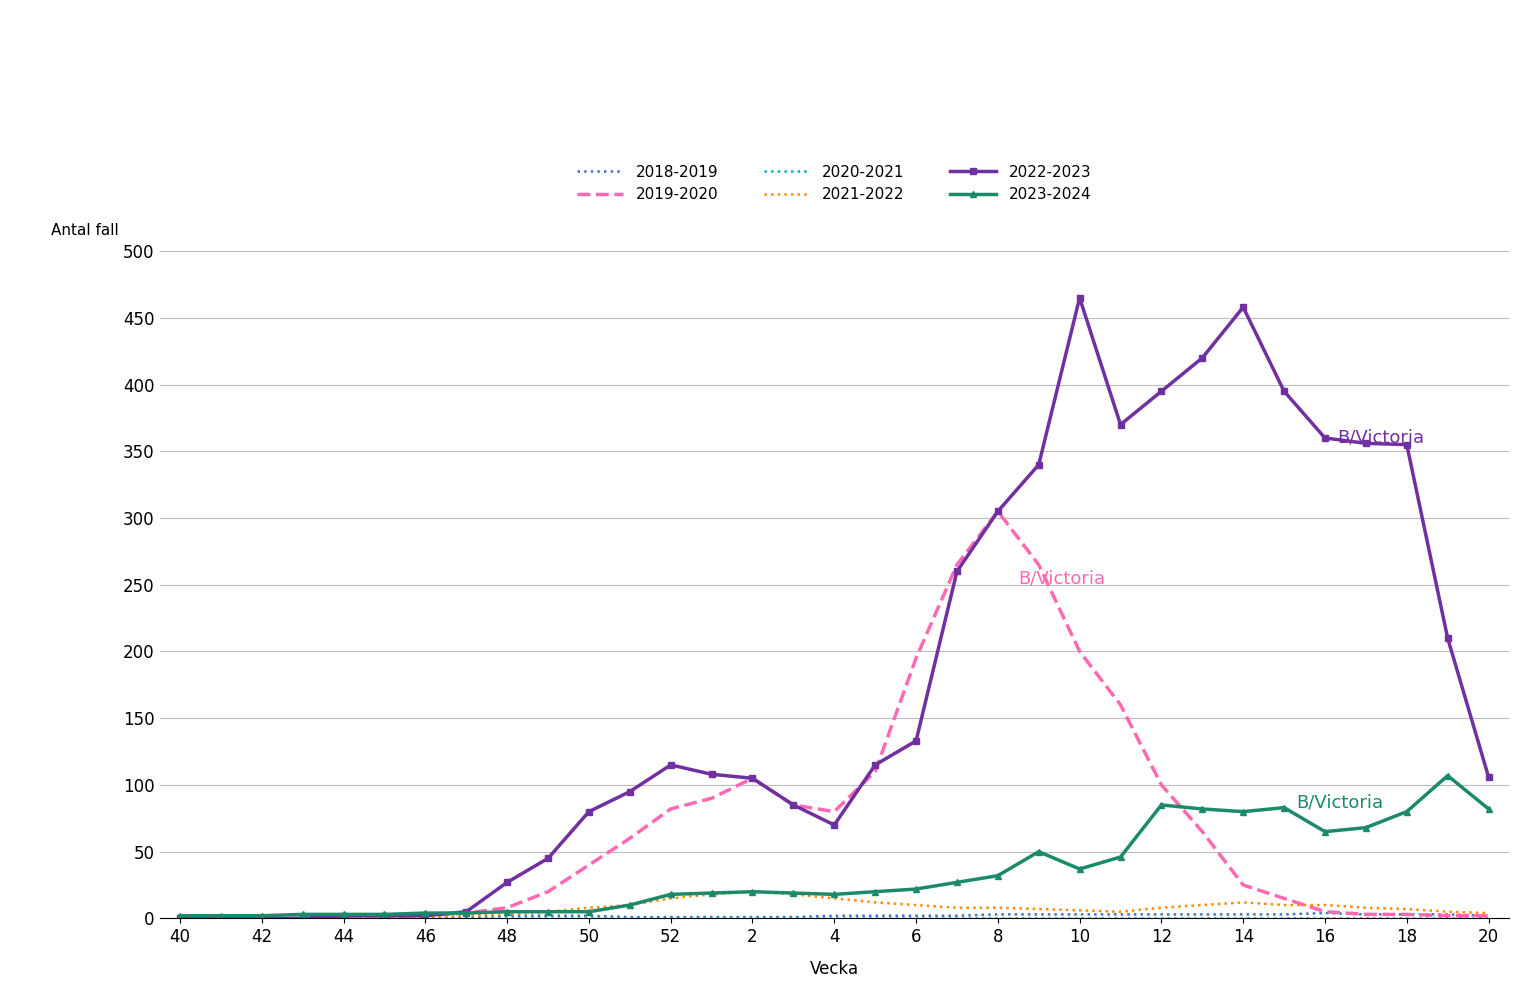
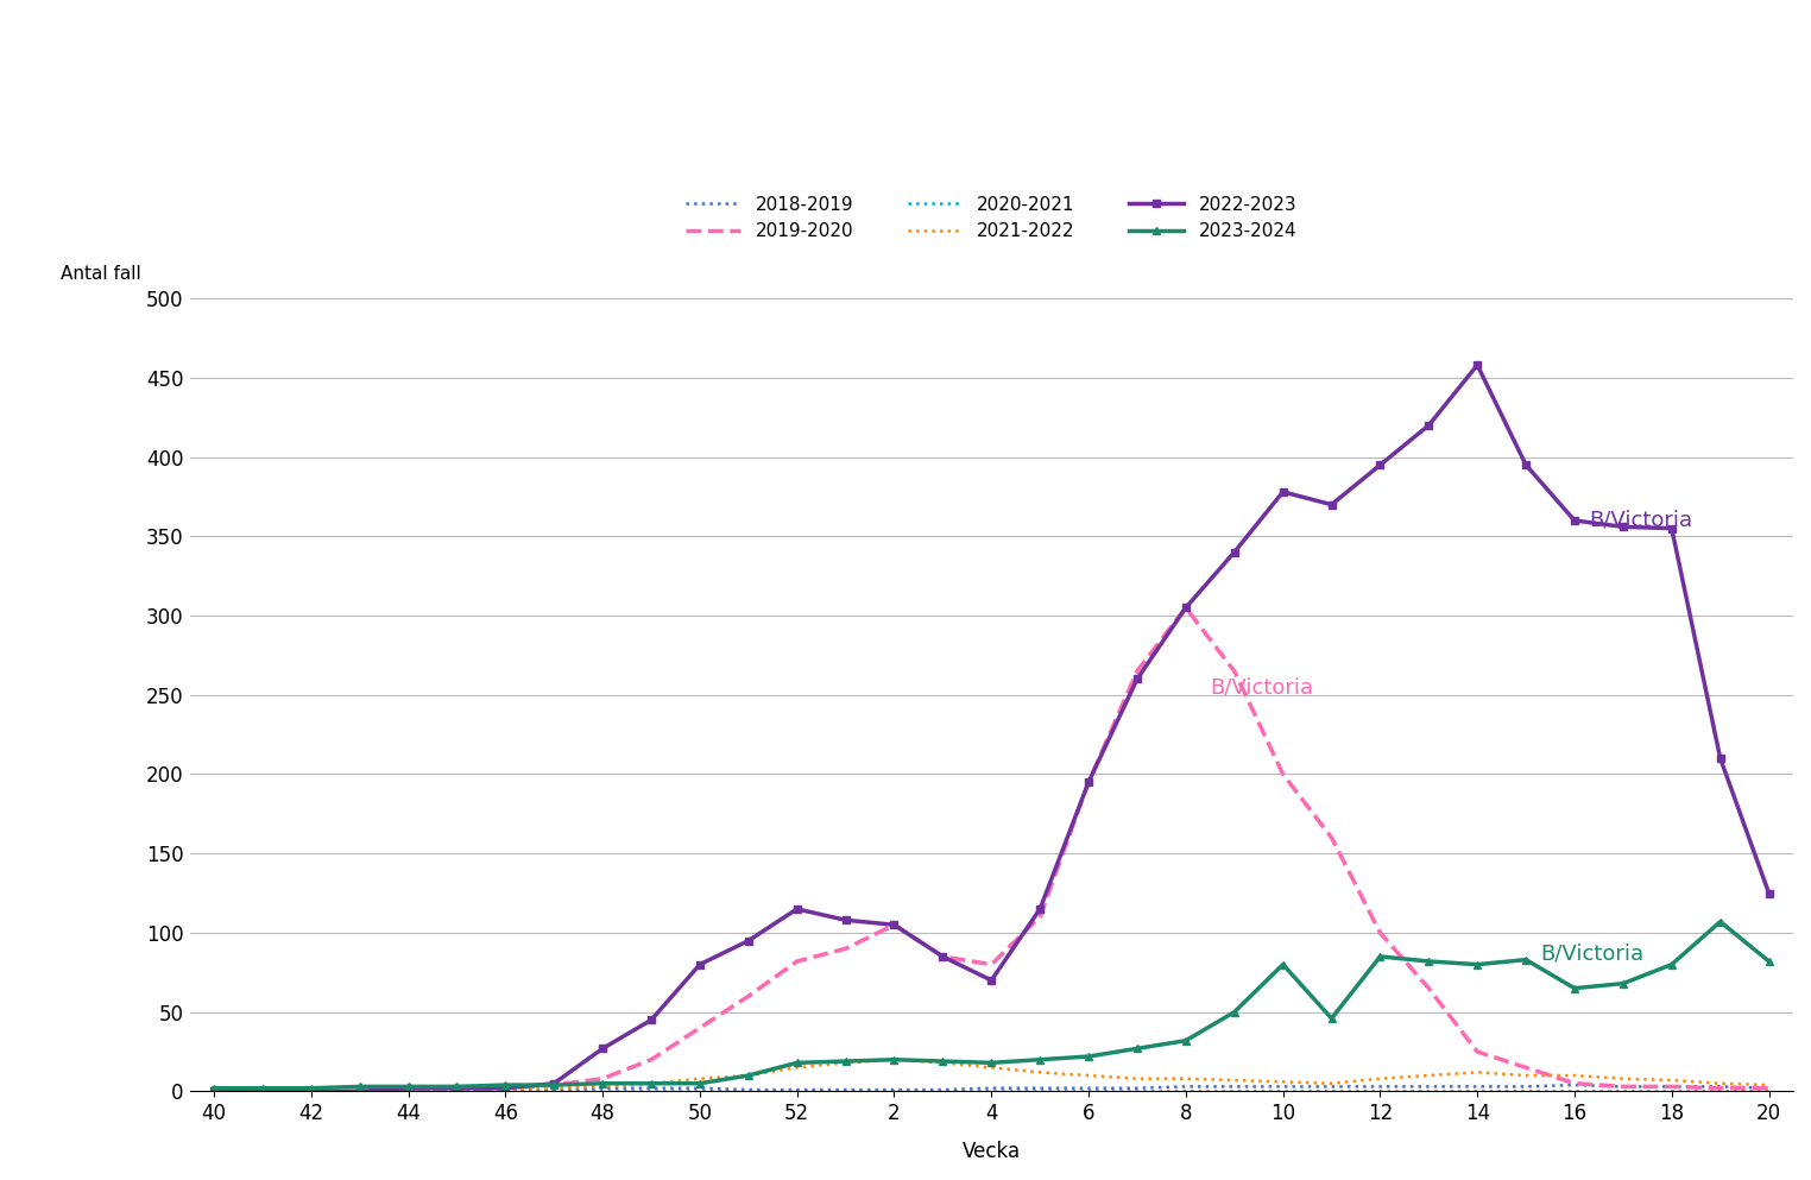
2022-2023/6: 133 -> 195
2022-2023/10: 465 -> 378
2023-2024/10: 37 -> 80
2022-2023/20: 106 -> 125
